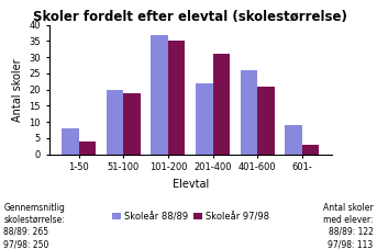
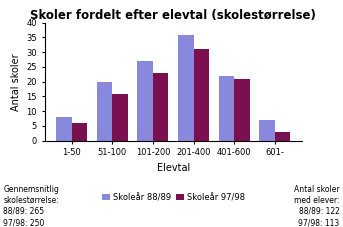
Skoleår 97/98/1-50: 4 -> 6
Skoleår 97/98/51-100: 19 -> 16
Skoleår 88/89/101-200: 37 -> 27
Skoleår 97/98/101-200: 35 -> 23
Skoleår 88/89/201-400: 22 -> 36
Skoleår 88/89/401-600: 26 -> 22
Skoleår 88/89/601-: 9 -> 7
